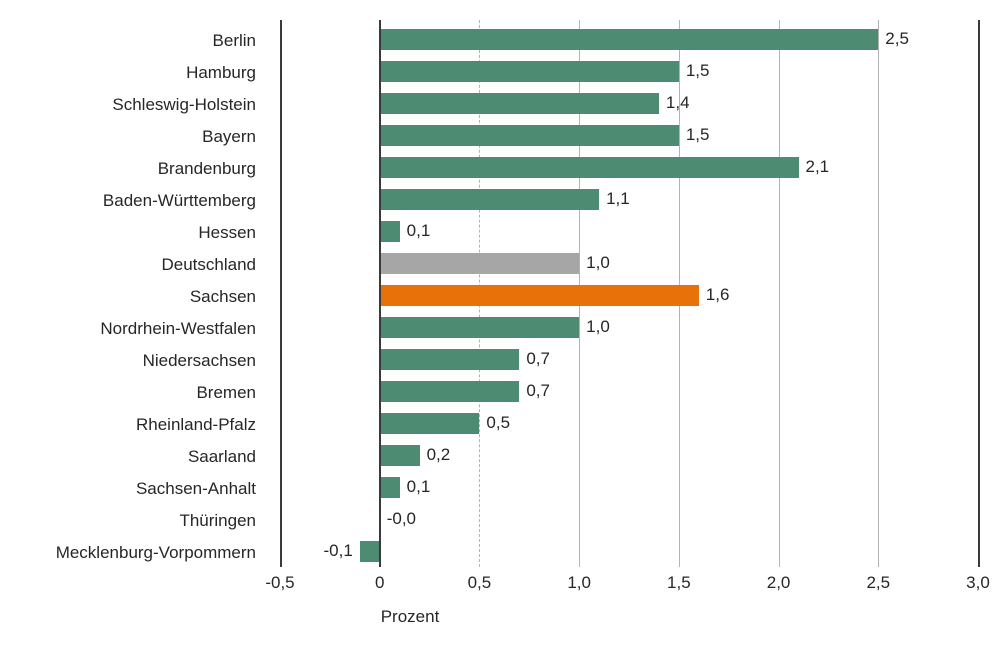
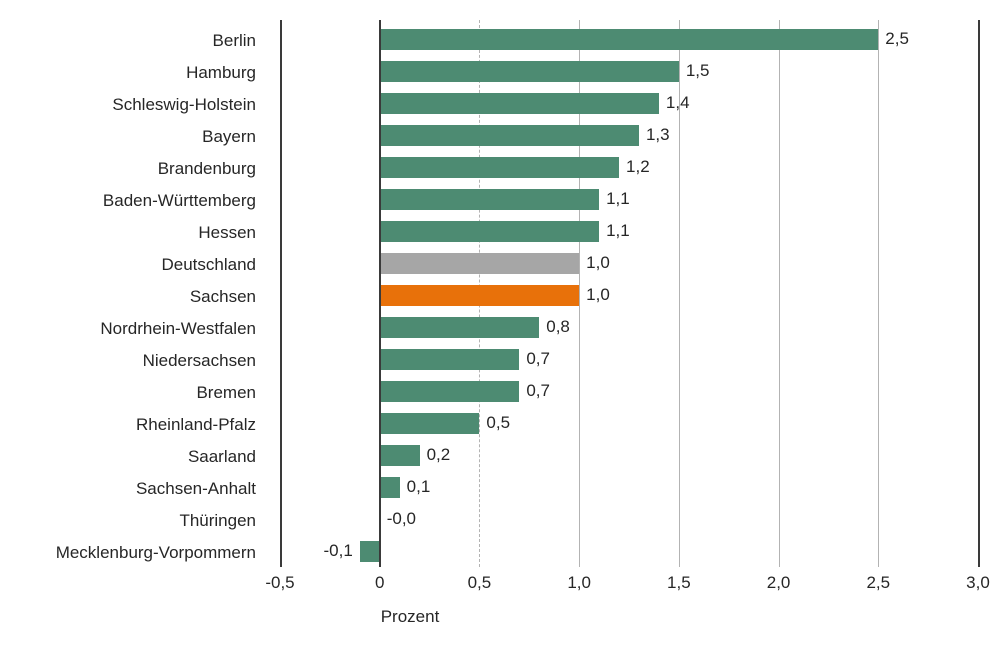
Bayern: 1,5 -> 1,3
Brandenburg: 2,1 -> 1,2
Hessen: 0,1 -> 1,1
Sachsen: 1,6 -> 1,0
Nordrhein-Westfalen: 1,0 -> 0,8
